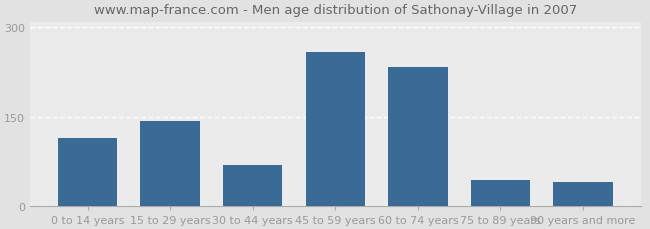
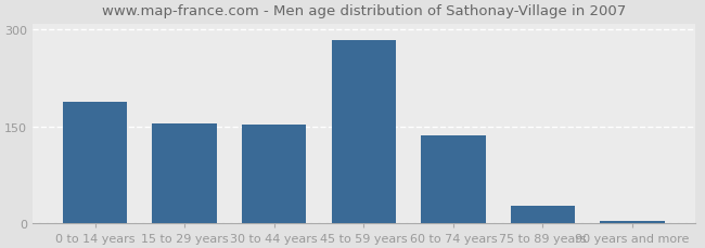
0 to 14 years: 114 -> 188
15 to 29 years: 142 -> 154
30 to 44 years: 68 -> 153
45 to 59 years: 258 -> 284
60 to 74 years: 234 -> 136
75 to 89 years: 44 -> 27
90 years and more: 40 -> 3
